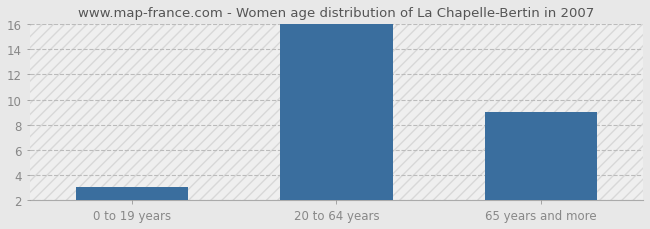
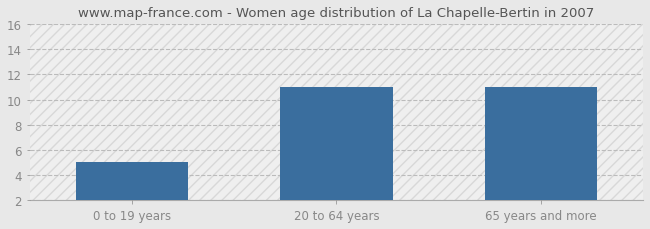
0 to 19 years: 3 -> 5
20 to 64 years: 16 -> 11
65 years and more: 9 -> 11
